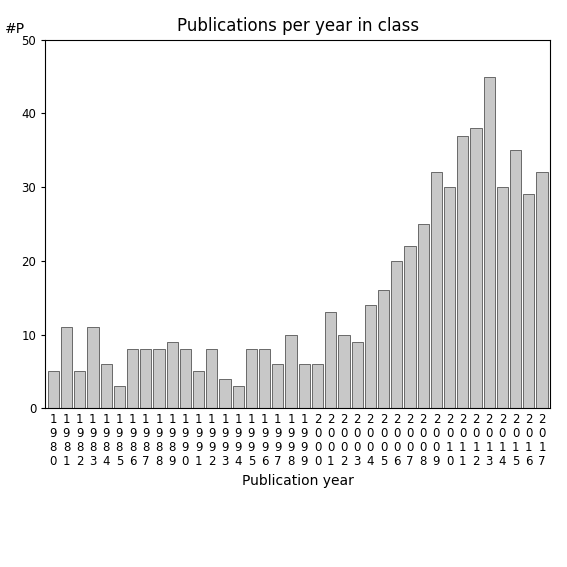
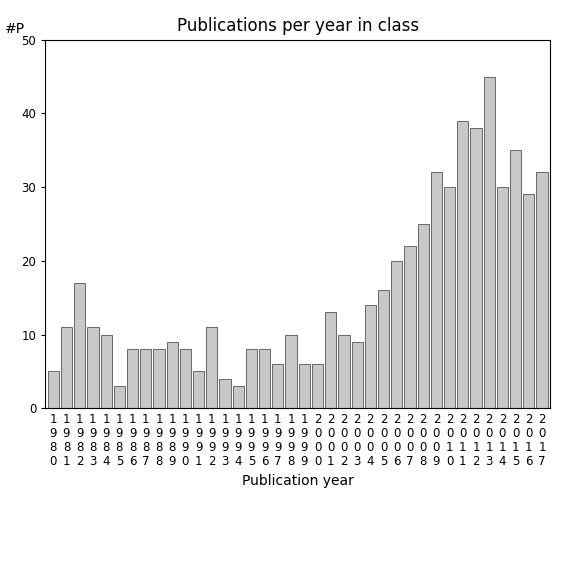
1 9 8 2: 5 -> 17
1 9 8 4: 6 -> 10
1 9 9 2: 8 -> 11
2 0 1 1: 37 -> 39
